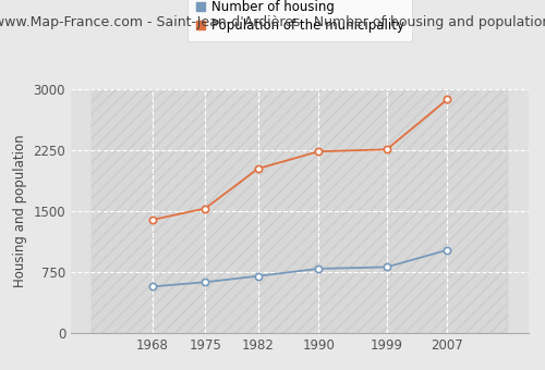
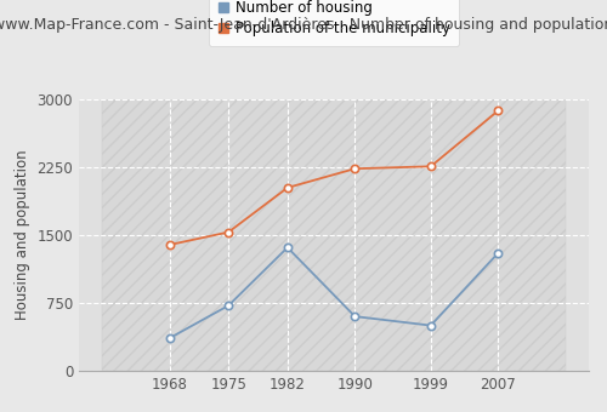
Number of housing/1968: 570 -> 360
Number of housing/1975: 620 -> 720
Number of housing/1982: 700 -> 1360
Number of housing/1990: 790 -> 600
Number of housing/1999: 810 -> 500
Number of housing/2007: 1020 -> 1300
